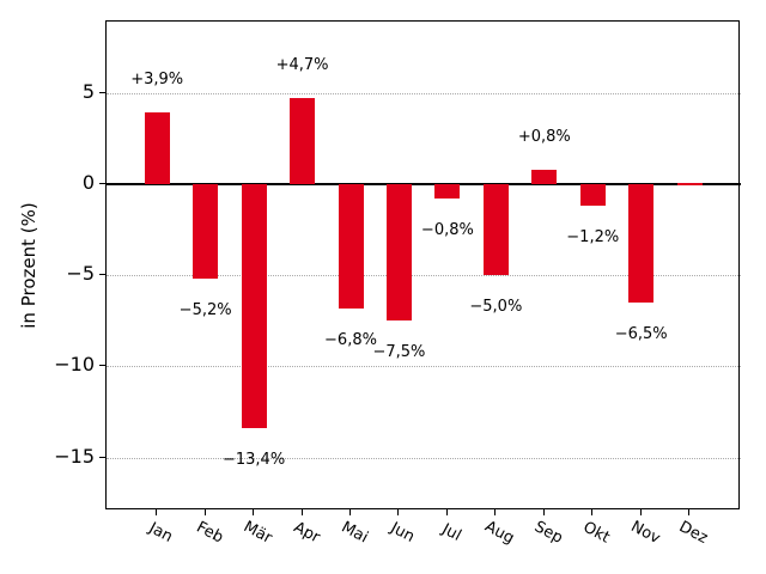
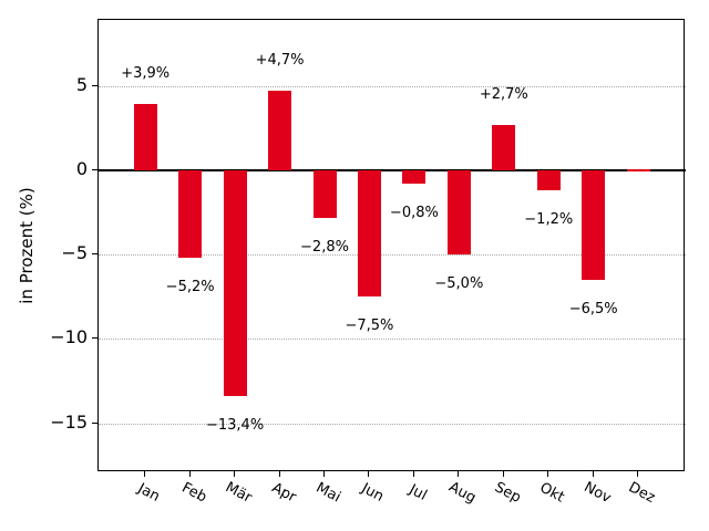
Mai: −6,8% -> −2,8%
Sep: +0,8% -> +2,7%
